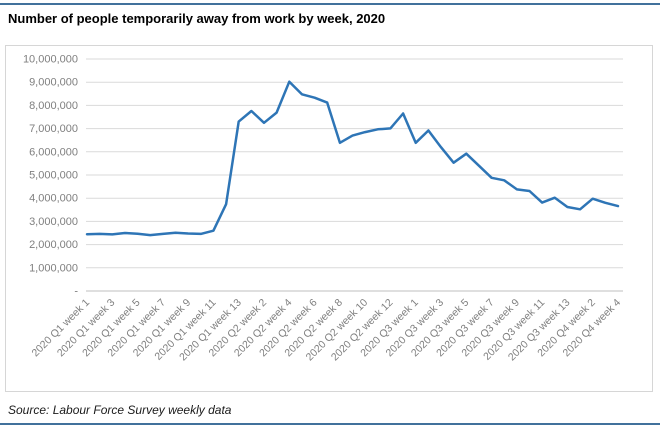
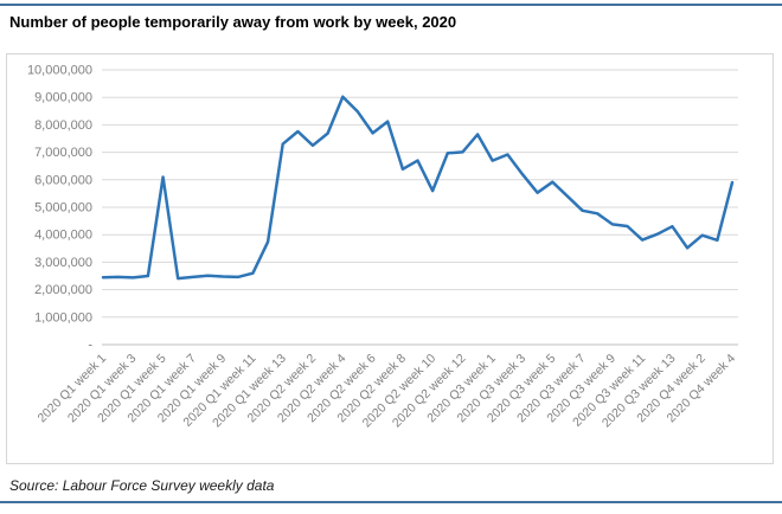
2020 Q1 week 5: 2500000 -> 6100000
2020 Q2 week 6: 8300000 -> 7700000
2020 Q2 week 10: 6800000 -> 5600000
2020 Q3 week 1: 6400000 -> 6700000
2020 Q3 week 13: 3600000 -> 4300000
2020 Q4 week 4: 3700000 -> 5900000
